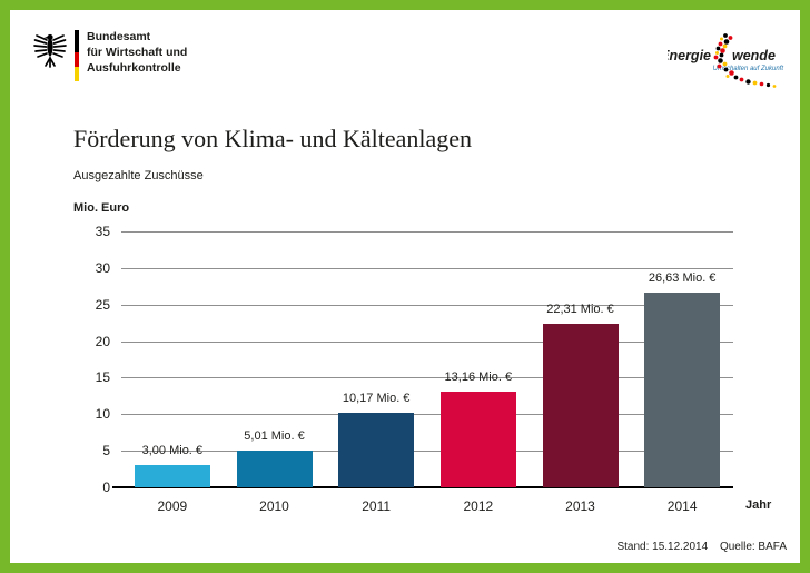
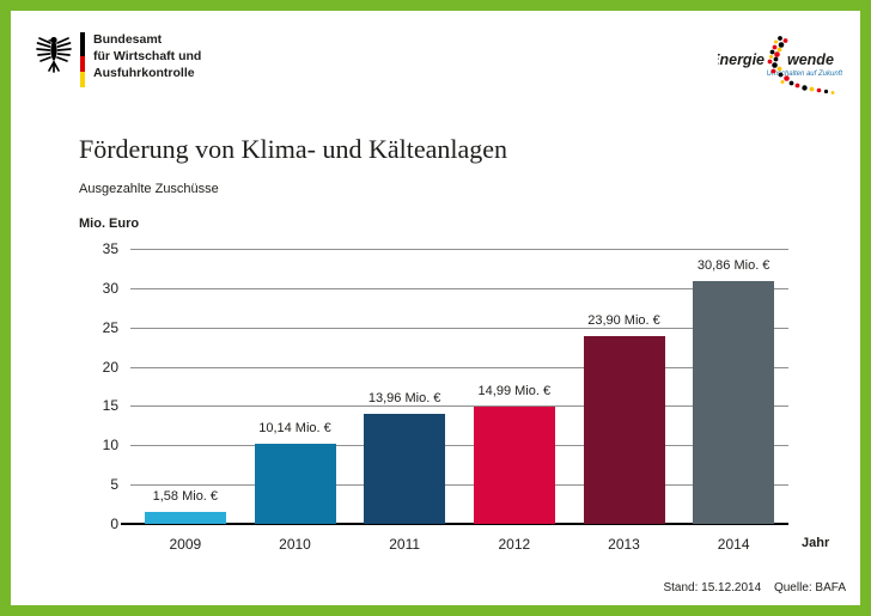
2009: 3,00 -> 1,58
2010: 5,01 -> 10,14
2011: 10,17 -> 13,96
2012: 13,16 -> 14,99
2013: 22,31 -> 23,90
2014: 26,63 -> 30,86
